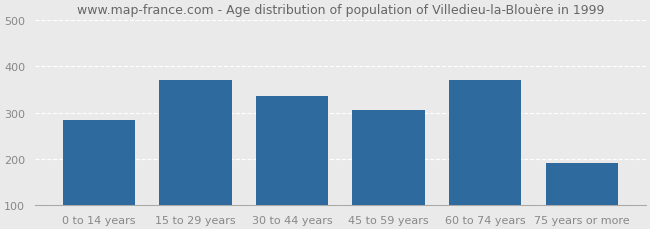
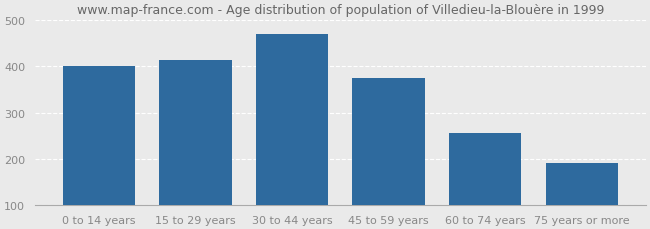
0 to 14 years: 285 -> 401
15 to 29 years: 370 -> 413
30 to 44 years: 335 -> 471
45 to 59 years: 305 -> 374
60 to 74 years: 370 -> 255
